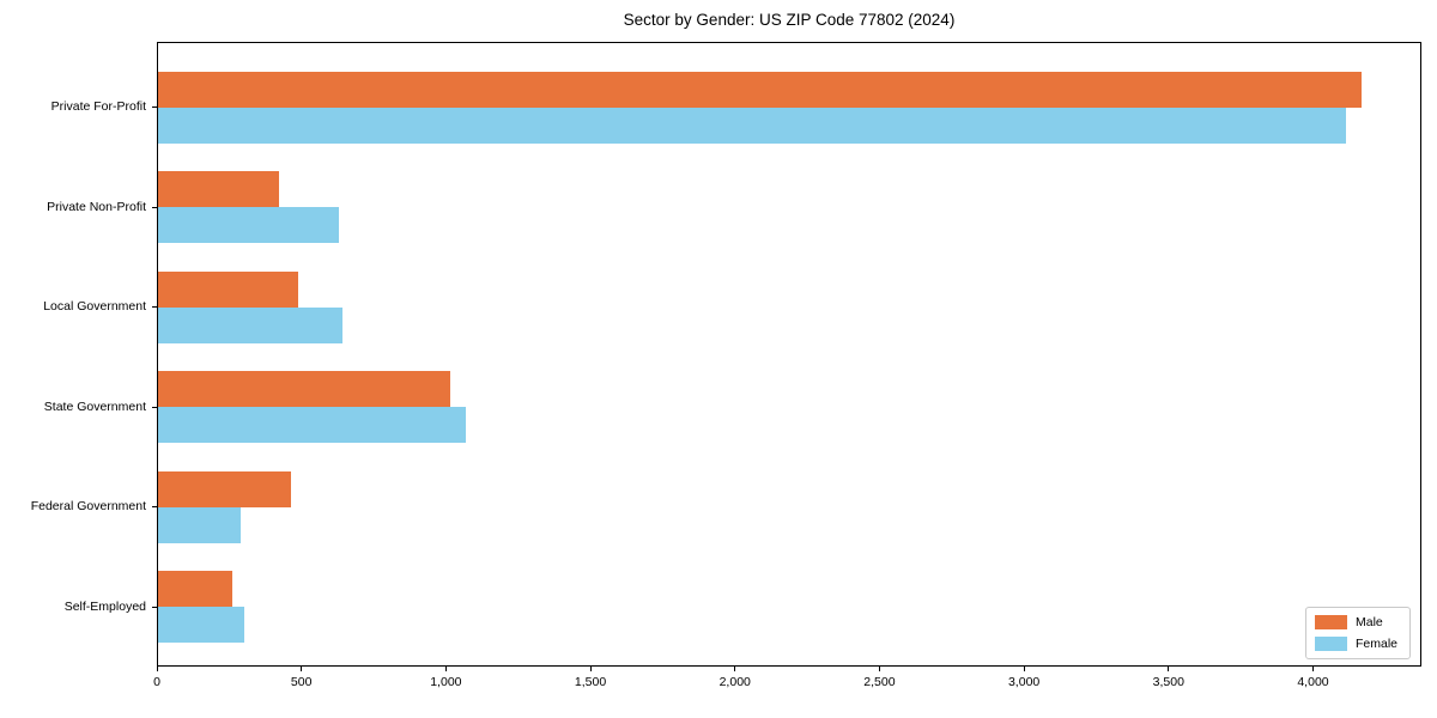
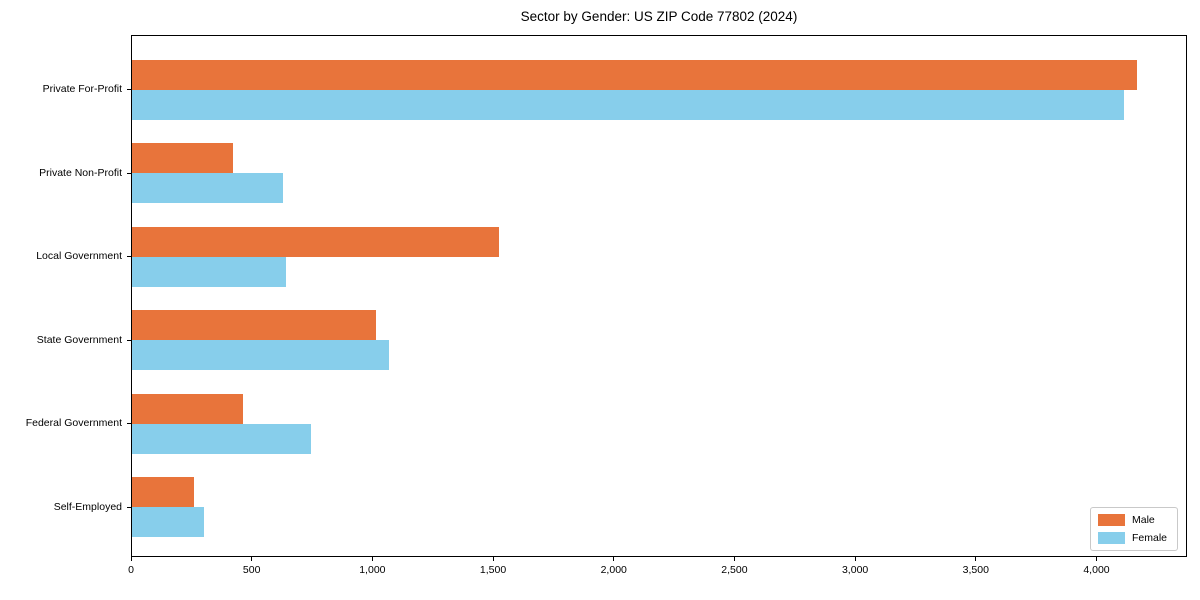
Male/Local Government: 480 -> 1520
Female/Federal Government: 280 -> 740
